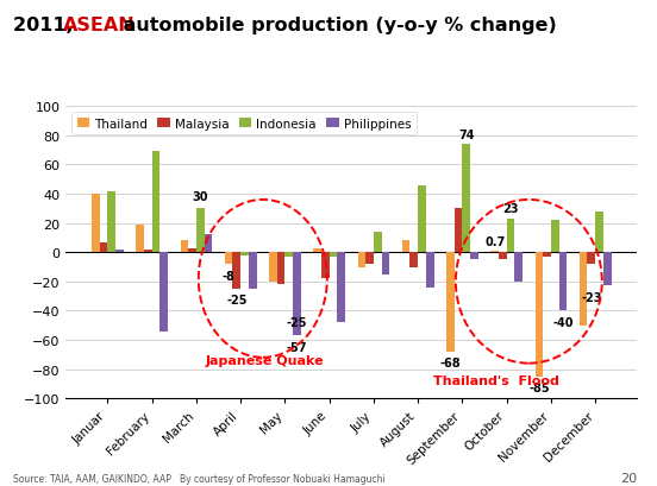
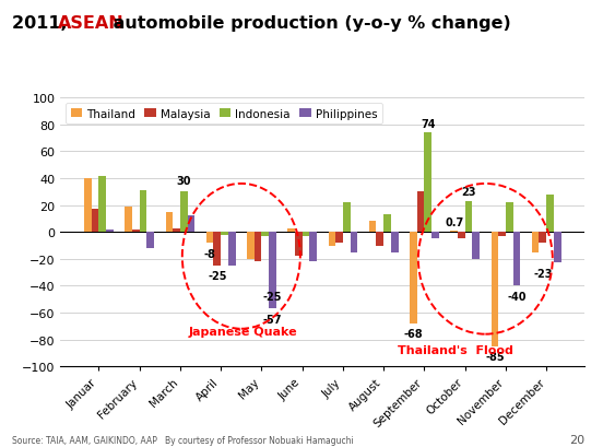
Malaysia/Januar: 7 -> 17
Indonesia/February: 69 -> 31
Philippines/February: -54 -> -12
Thailand/March: 8 -> 15
Philippines/June: -48 -> -22
Indonesia/July: 14 -> 22
Indonesia/August: 46 -> 13
Philippines/August: -24 -> -15
Thailand/December: -50 -> -15
